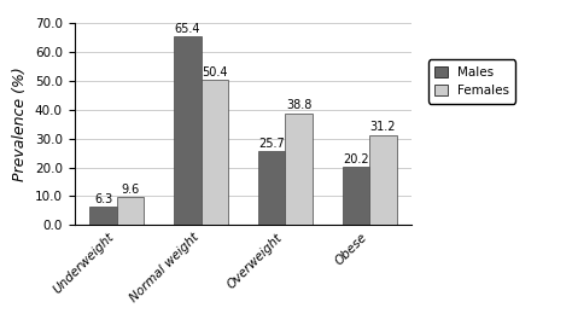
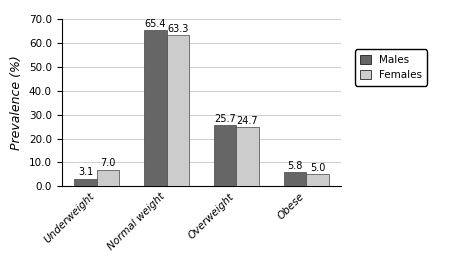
Males/Underweight: 6.3 -> 3.1
Females/Underweight: 9.6 -> 7.0
Females/Normal weight: 50.4 -> 63.3
Females/Overweight: 38.8 -> 24.7
Males/Obese: 20.2 -> 5.8
Females/Obese: 31.2 -> 5.0
